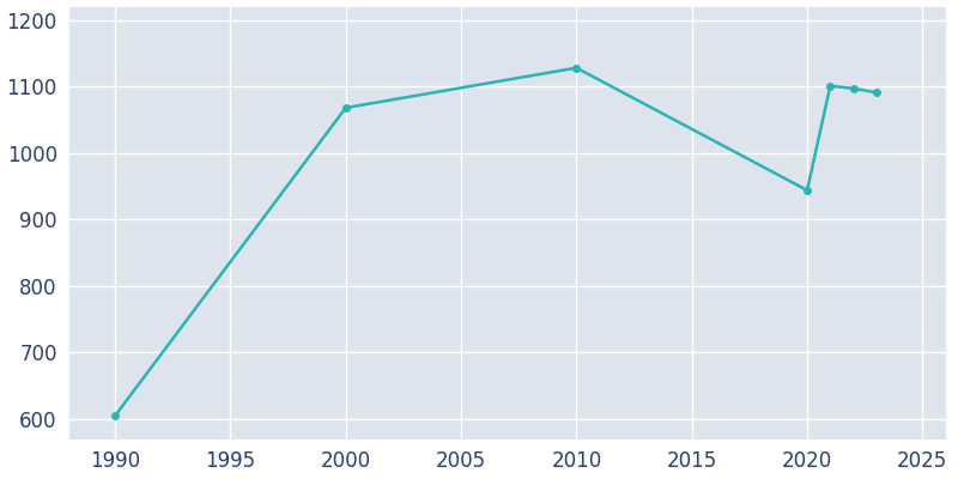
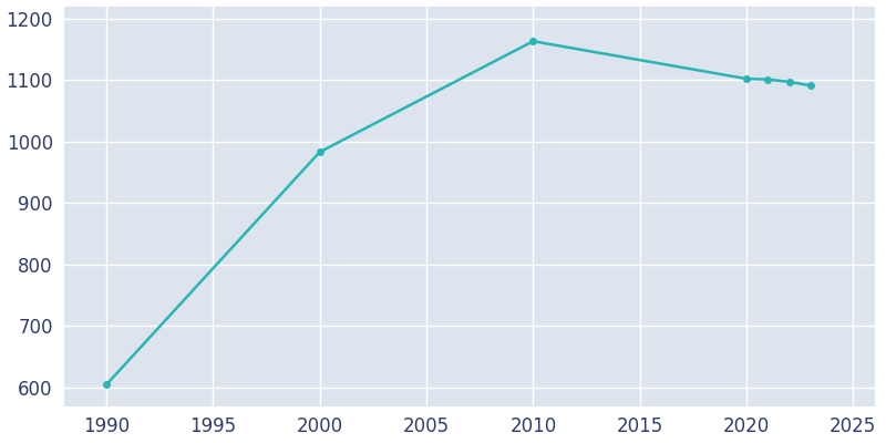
2000: 1068 -> 983
2010: 1128 -> 1163
2020: 944 -> 1102
